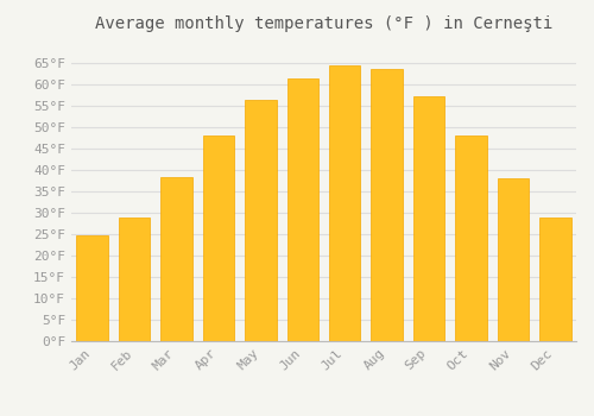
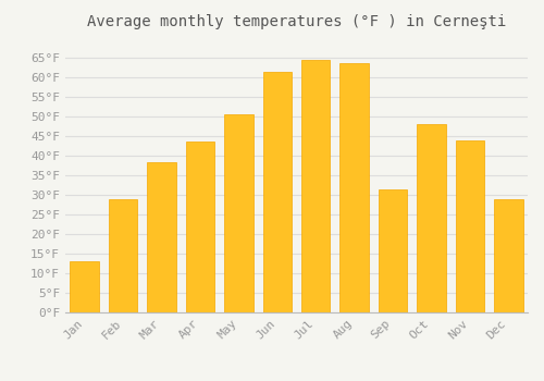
Jan: 24.8°F -> 13.0°F
Apr: 48.0°F -> 43.5°F
May: 56.5°F -> 50.5°F
Sep: 57.2°F -> 31.5°F
Nov: 38.1°F -> 44.0°F
